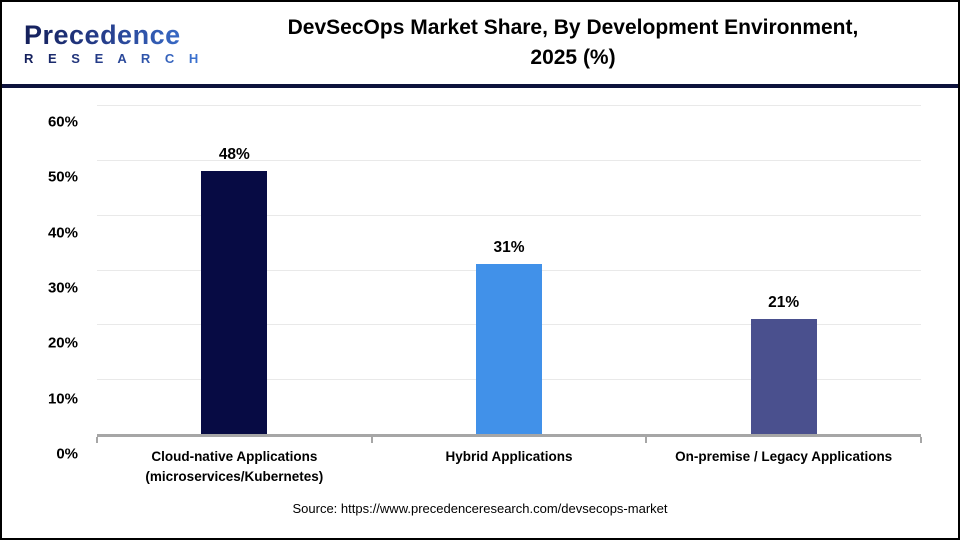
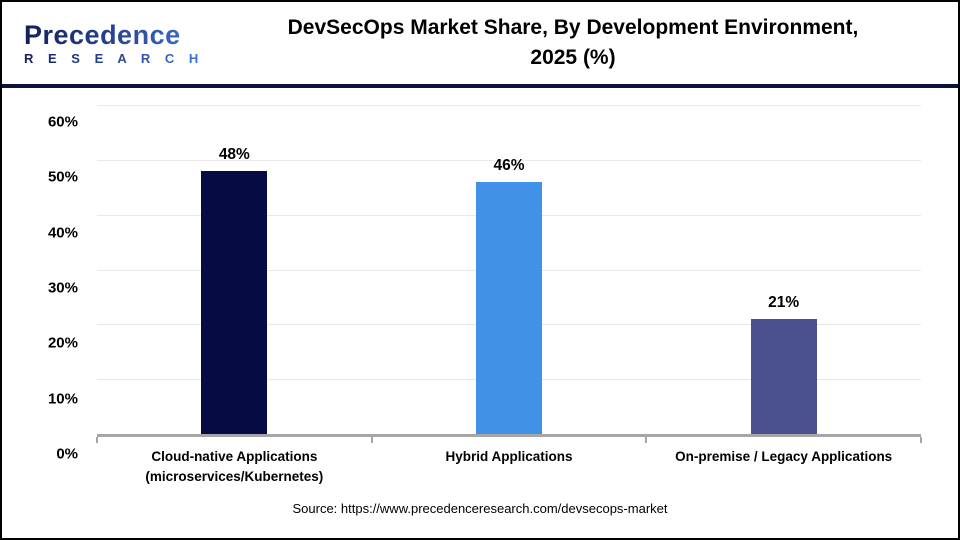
Hybrid Applications: 31% -> 46%
